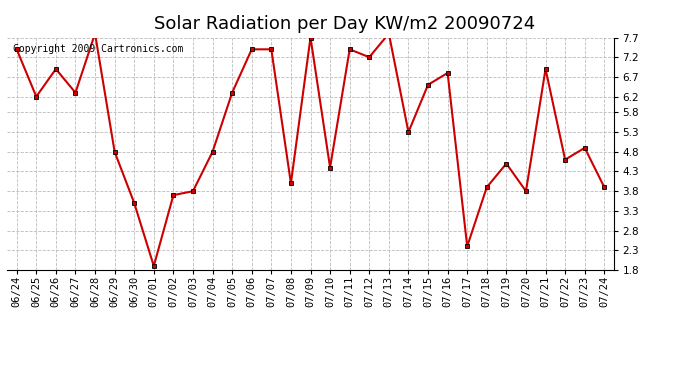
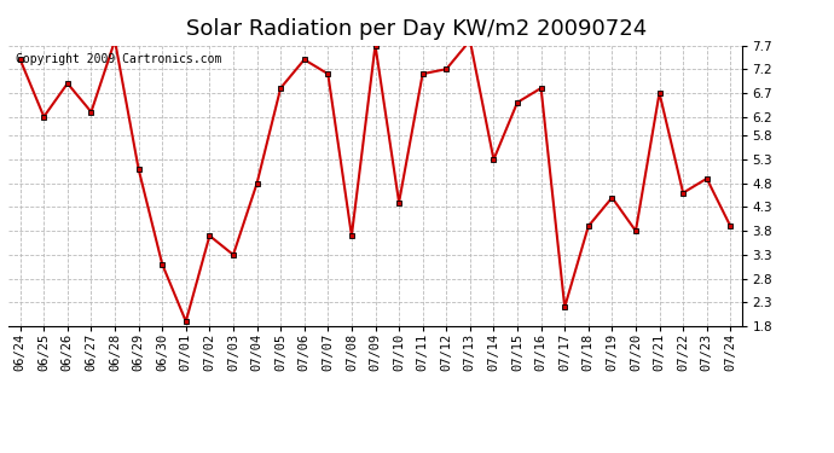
06/29: 4.8 -> 5.1
06/30: 3.5 -> 3.1
07/03: 3.8 -> 3.3
07/05: 6.3 -> 6.8
07/07: 7.4 -> 7.1
07/08: 4.0 -> 3.7
07/11: 7.4 -> 7.1
07/17: 2.4 -> 2.2
07/21: 6.9 -> 6.7
